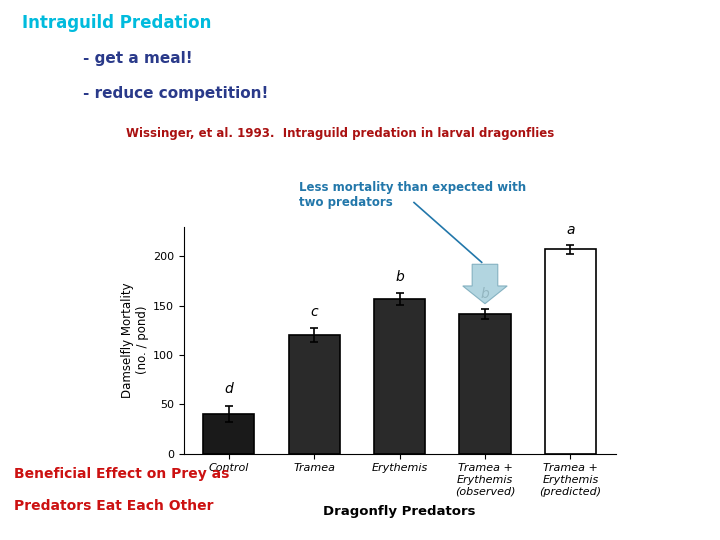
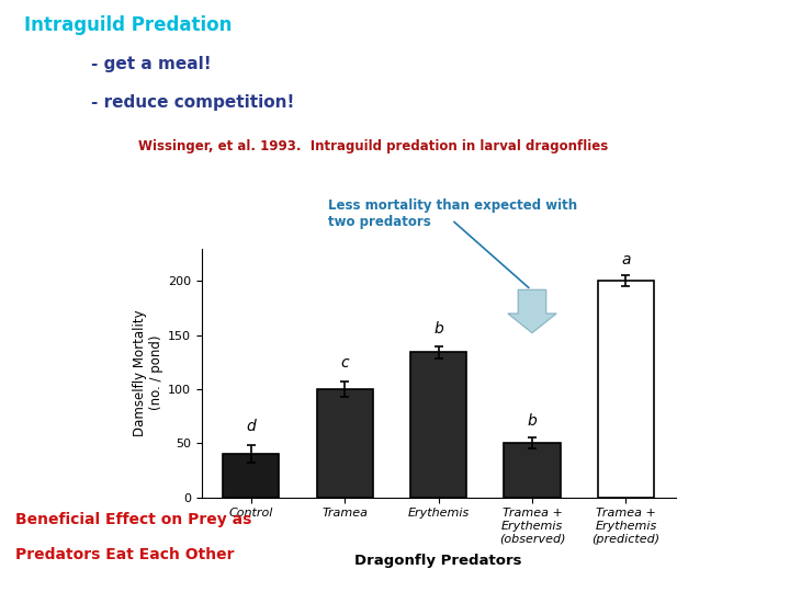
Tramea: 120 -> 100
Erythemis: 157 -> 134
Tramea + Erythemis (observed): 142 -> 50
Tramea + Erythemis (predicted): 207 -> 200
